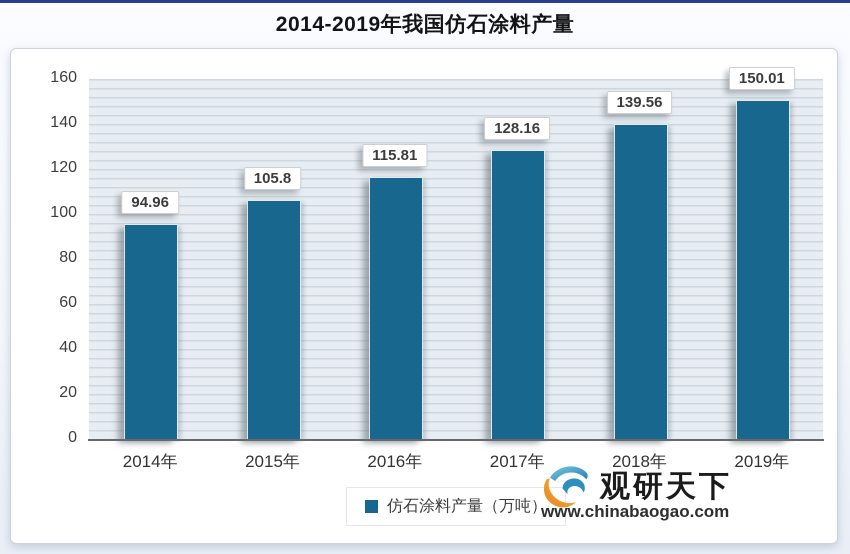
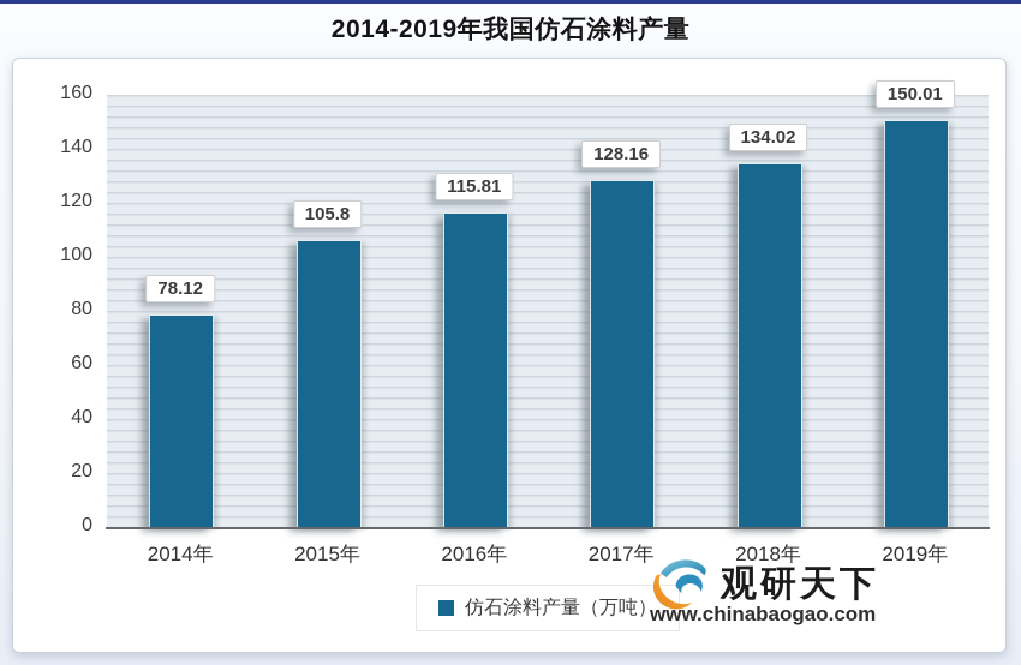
2014年: 94.96 -> 78.12
2018年: 139.56 -> 134.02
